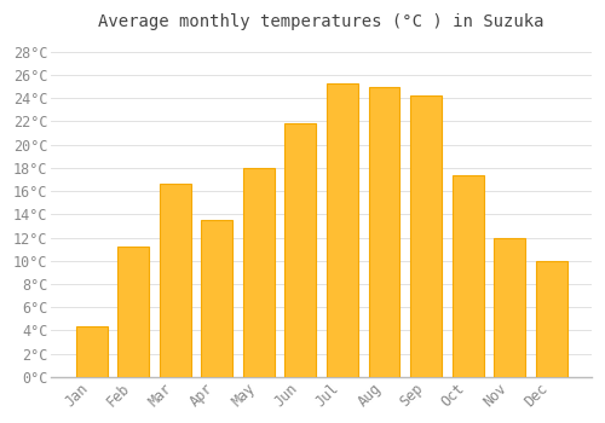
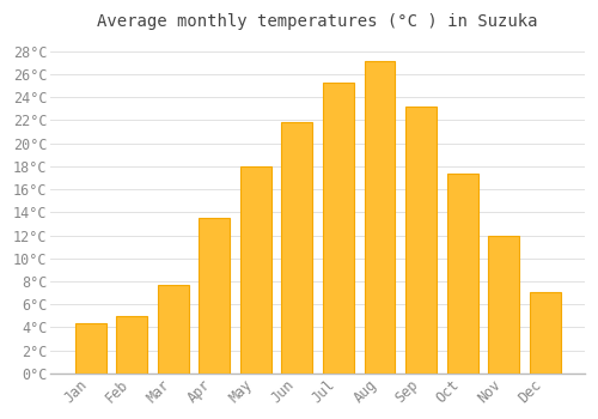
Feb: 11.2°C -> 5.0°C
Mar: 16.6°C -> 7.7°C
Aug: 25.0°C -> 27.1°C
Sep: 24.2°C -> 23.2°C
Dec: 10.0°C -> 7.1°C
